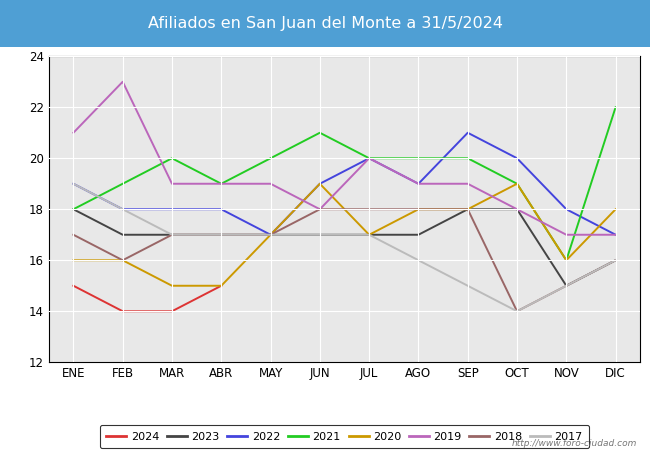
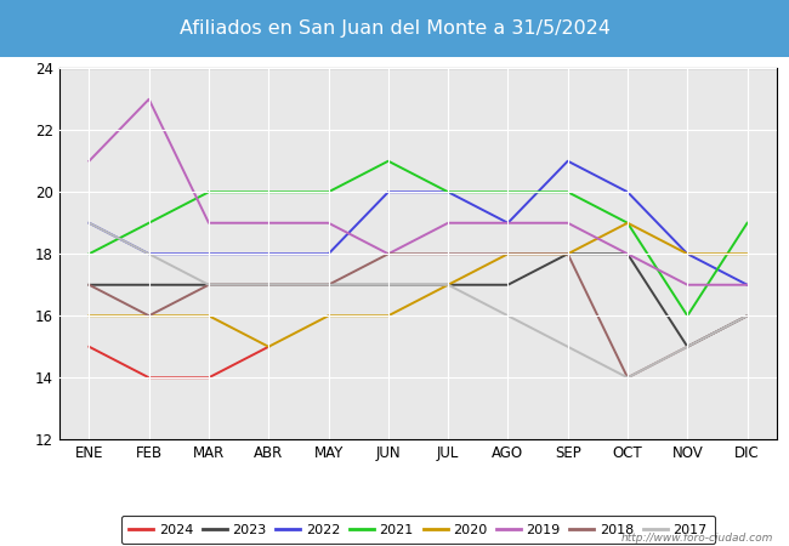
2023/ENE: 18 -> 17
2020/MAR: 15 -> 16
2021/ABR: 19 -> 20
2022/MAY: 17 -> 18
2020/MAY: 17 -> 16
2022/JUN: 19 -> 20
2020/JUN: 19 -> 16
2019/JUL: 20 -> 19
2020/NOV: 16 -> 18
2021/DIC: 22 -> 19
